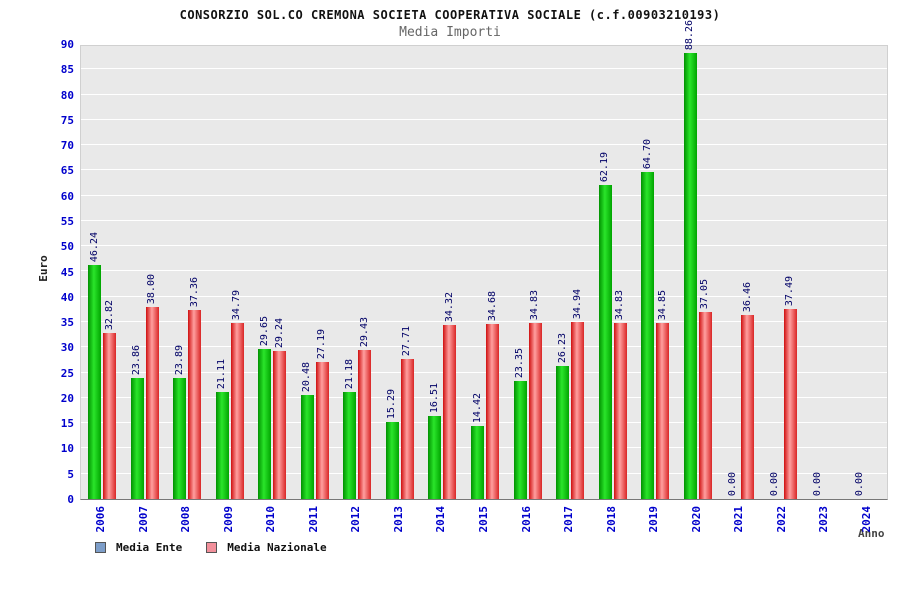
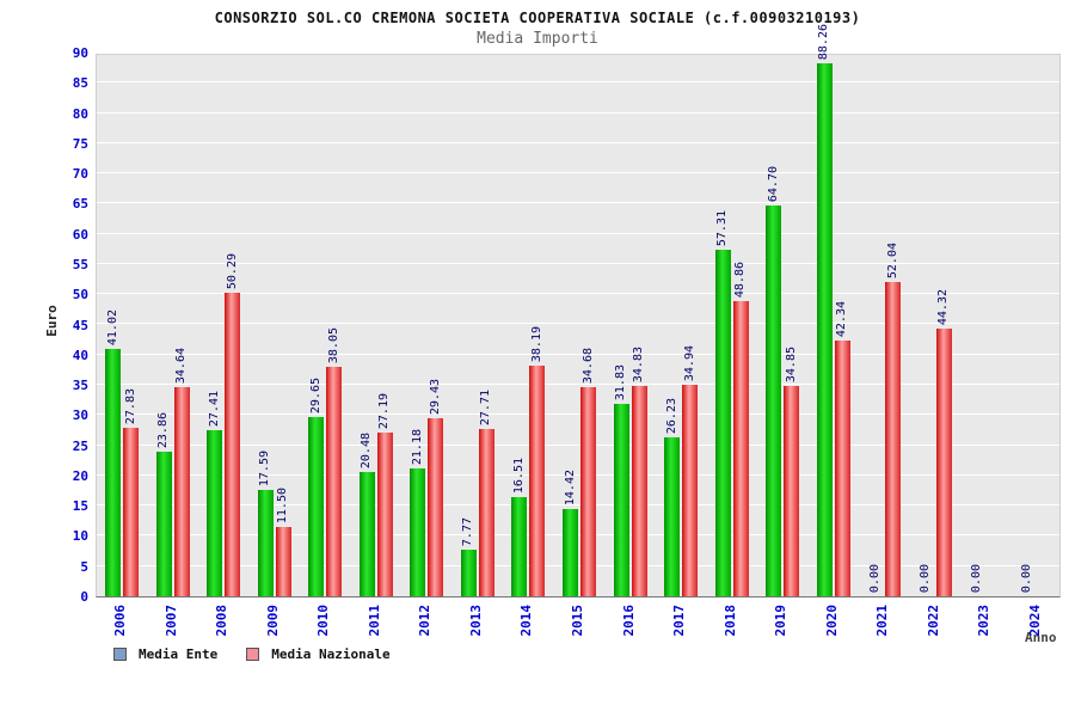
Media Ente/2006: 46.24 -> 41.02
Media Nazionale/2006: 32.82 -> 27.83
Media Nazionale/2007: 38.00 -> 34.64
Media Ente/2008: 23.89 -> 27.41
Media Nazionale/2008: 37.36 -> 50.29
Media Ente/2009: 21.11 -> 17.59
Media Nazionale/2009: 34.79 -> 11.50
Media Nazionale/2010: 29.24 -> 38.05
Media Ente/2013: 15.29 -> 7.77
Media Nazionale/2014: 34.32 -> 38.19
Media Ente/2016: 23.35 -> 31.83
Media Ente/2018: 62.19 -> 57.31
Media Nazionale/2018: 34.83 -> 48.86
Media Nazionale/2020: 37.05 -> 42.34
Media Nazionale/2021: 36.46 -> 52.04
Media Nazionale/2022: 37.49 -> 44.32
